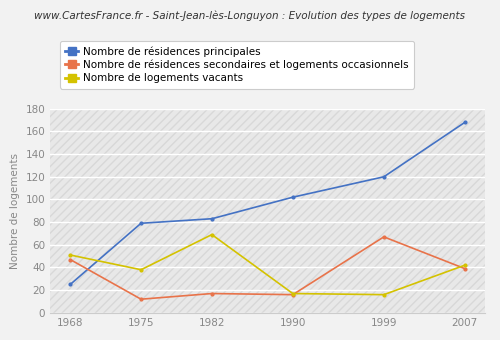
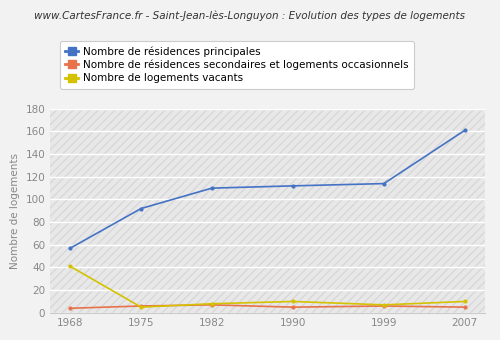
Nombre de résidences principales/1968: 25 -> 57
Nombre de résidences secondaires et logements occasionnels/1968: 47 -> 4
Nombre de logements vacants/1968: 51 -> 41
Nombre de résidences principales/1975: 79 -> 92
Nombre de résidences secondaires et logements occasionnels/1975: 12 -> 6
Nombre de logements vacants/1975: 38 -> 5
Nombre de résidences principales/1982: 83 -> 110
Nombre de résidences secondaires et logements occasionnels/1982: 17 -> 7
Nombre de logements vacants/1982: 69 -> 8
Nombre de résidences principales/1990: 102 -> 112
Nombre de résidences secondaires et logements occasionnels/1990: 16 -> 5
Nombre de logements vacants/1990: 17 -> 10
Nombre de résidences principales/1999: 120 -> 114
Nombre de résidences secondaires et logements occasionnels/1999: 67 -> 6
Nombre de logements vacants/1999: 16 -> 7
Nombre de résidences principales/2007: 168 -> 161
Nombre de résidences secondaires et logements occasionnels/2007: 39 -> 5
Nombre de logements vacants/2007: 42 -> 10
